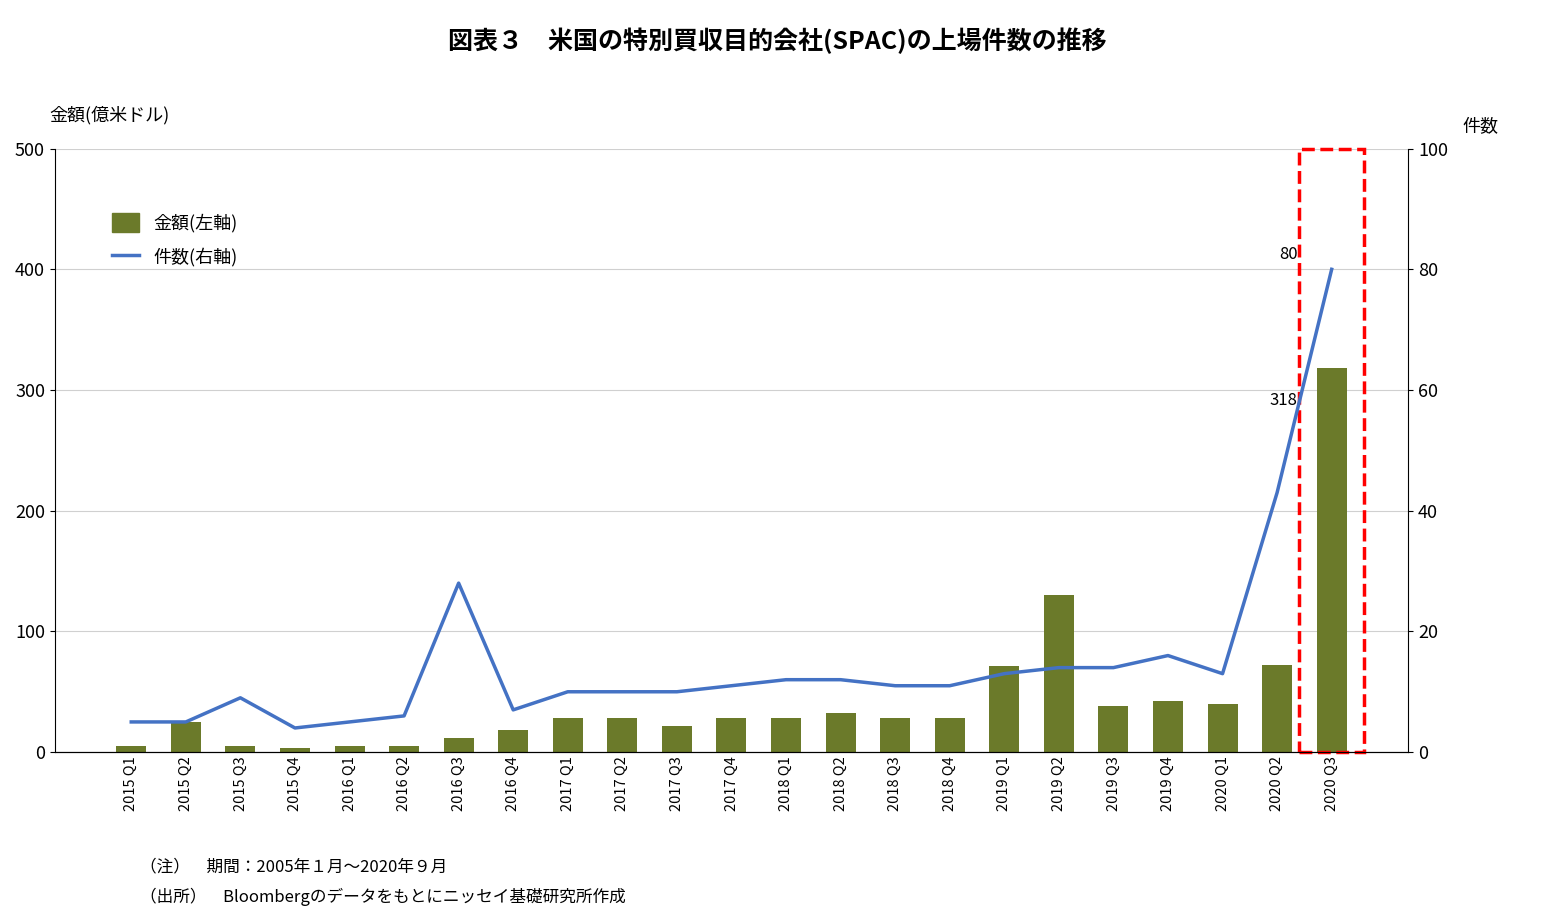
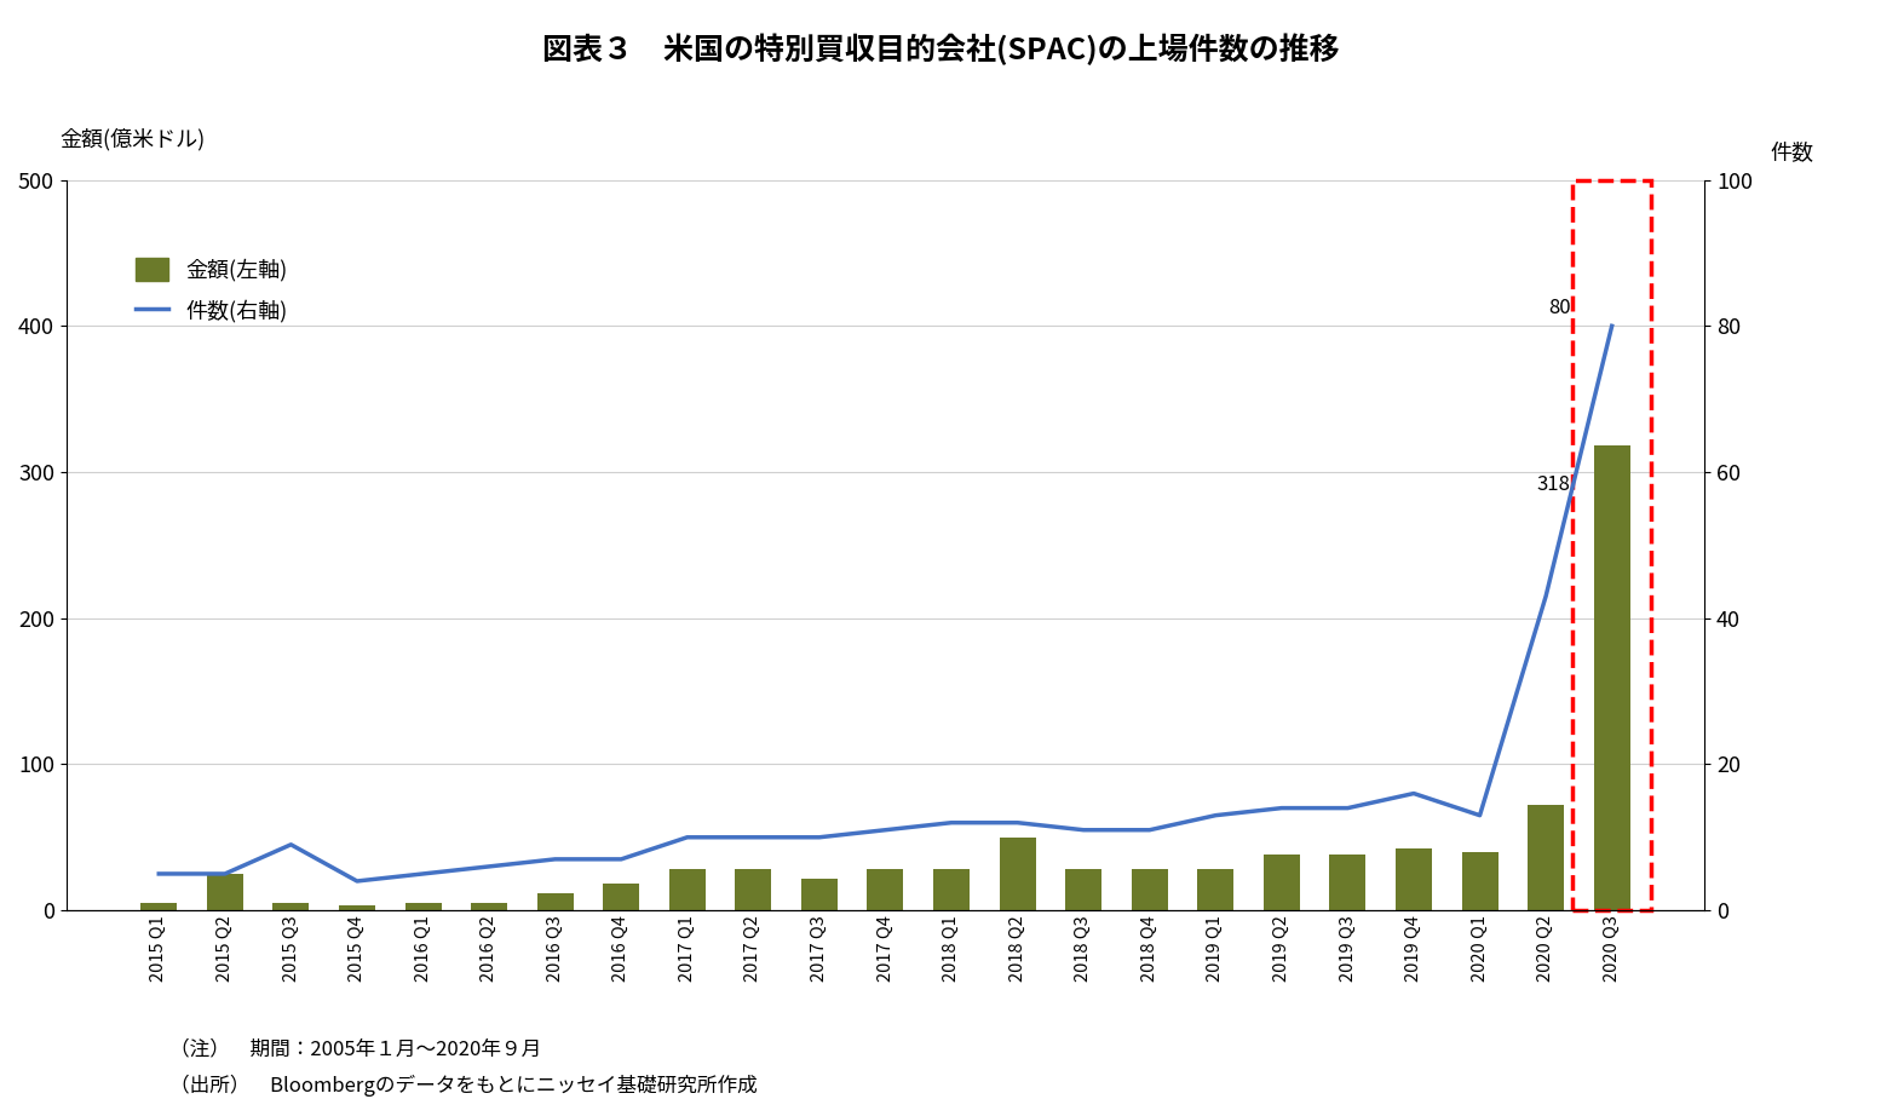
件数(右軸)/2016 Q3: 28 -> 7
金額(左軸)/2018 Q2: 32 -> 50
金額(左軸)/2019 Q1: 71 -> 28
金額(左軸)/2019 Q2: 130 -> 38
